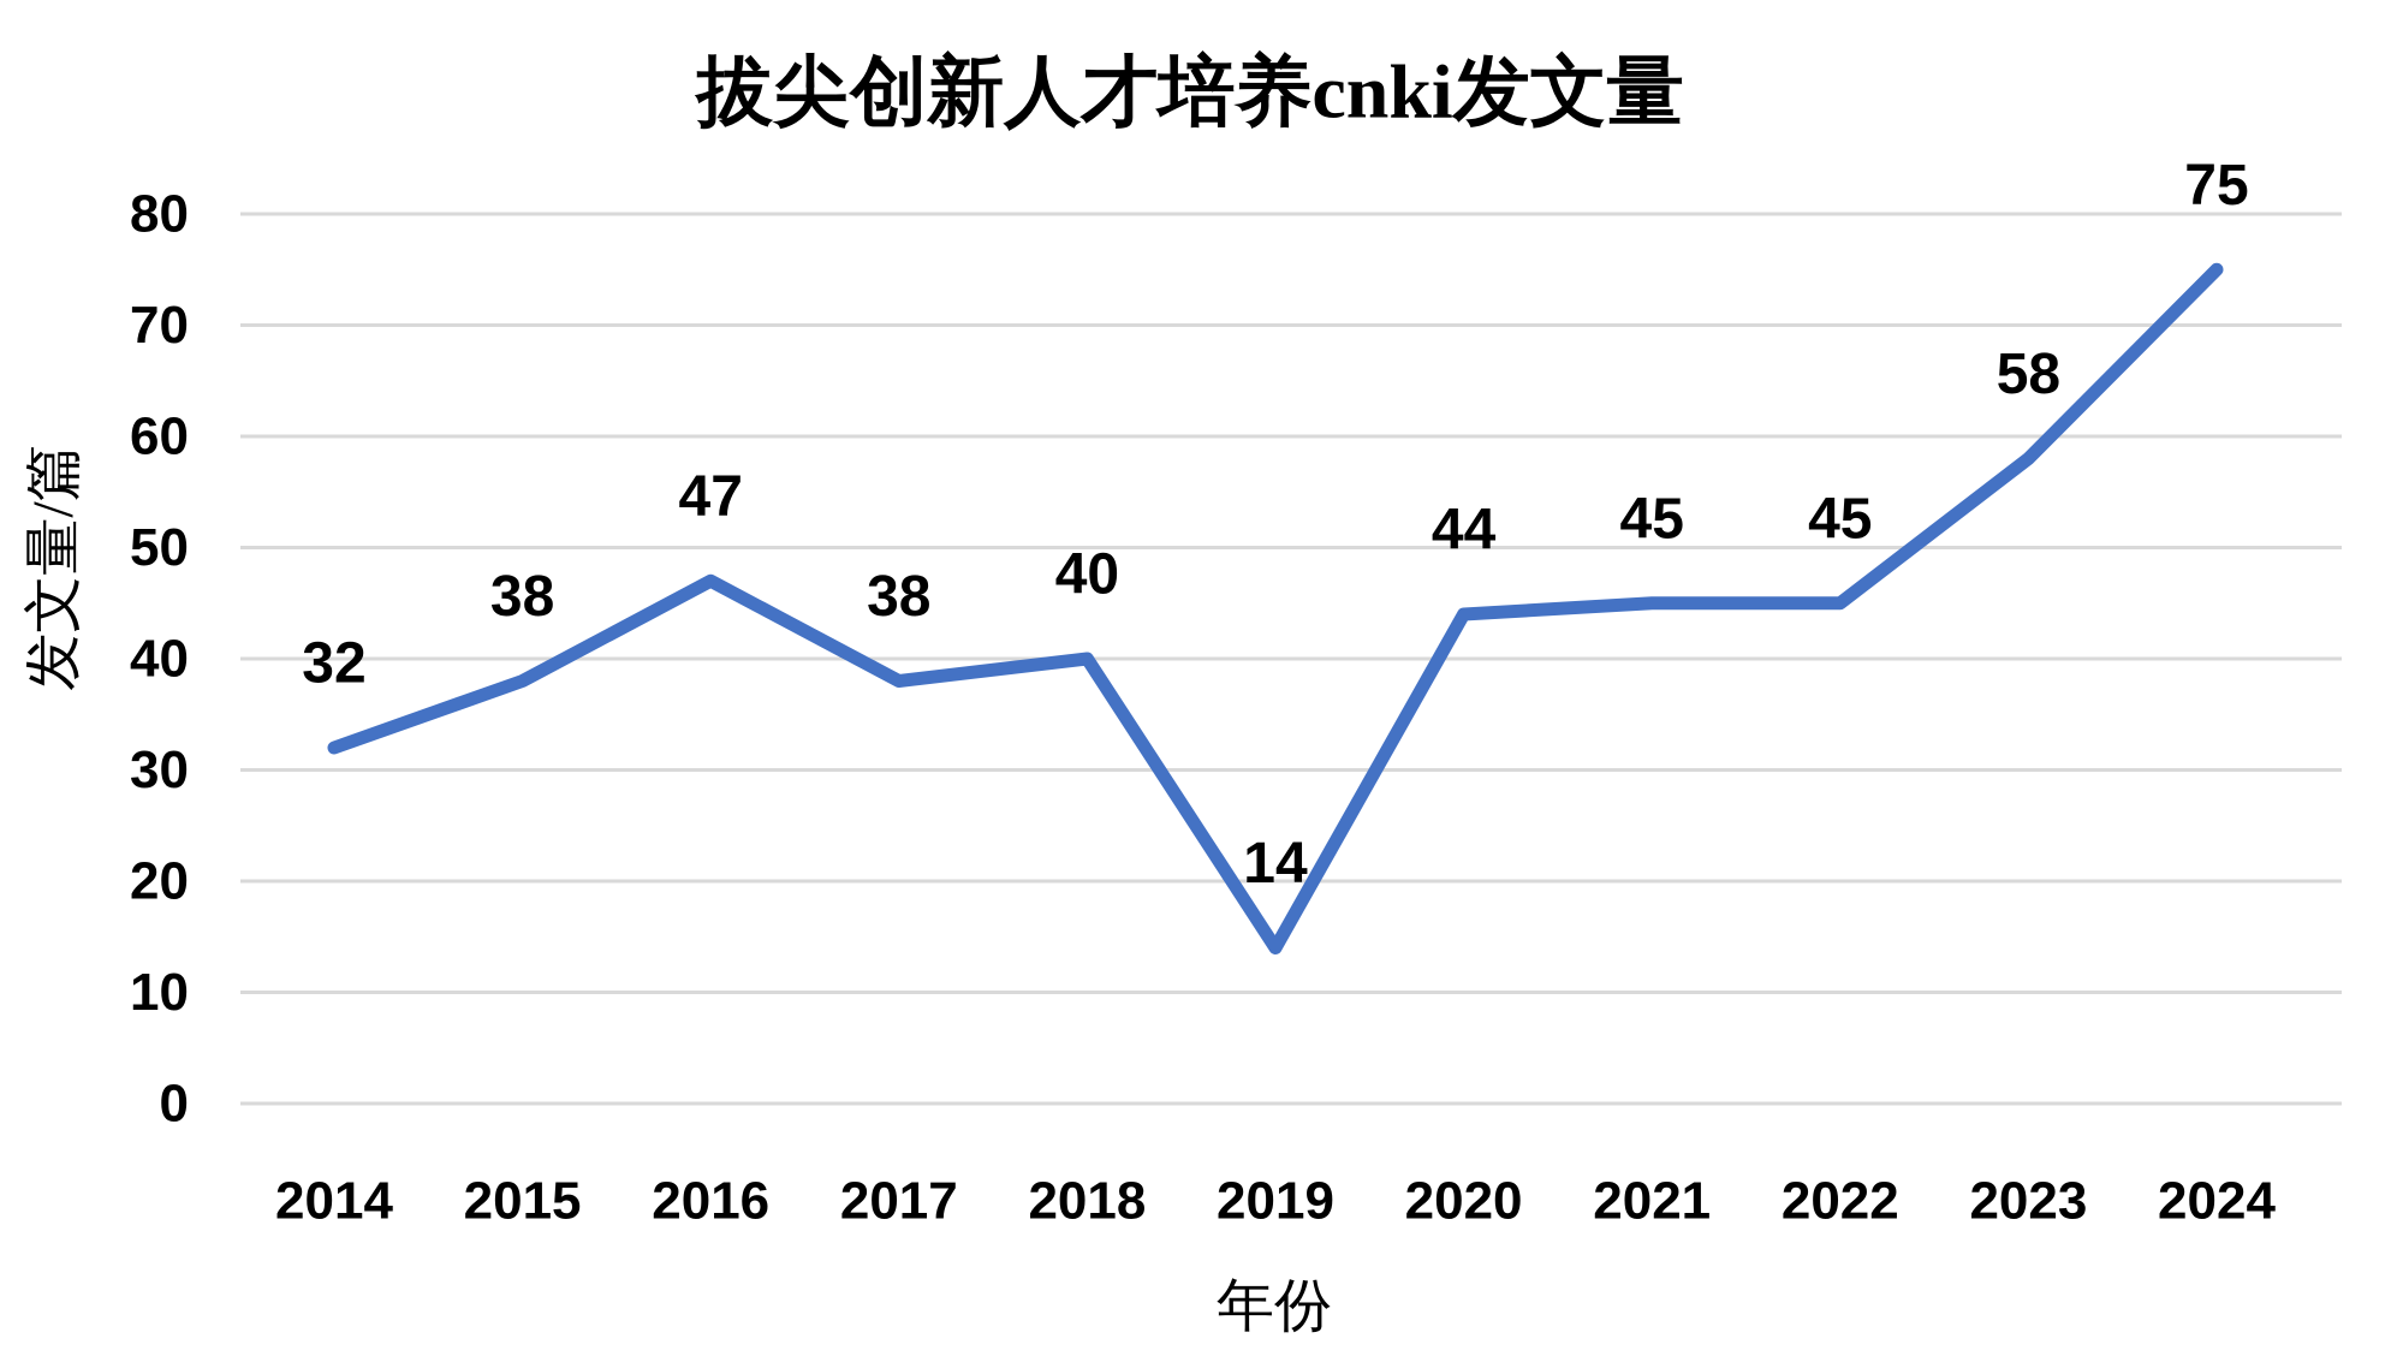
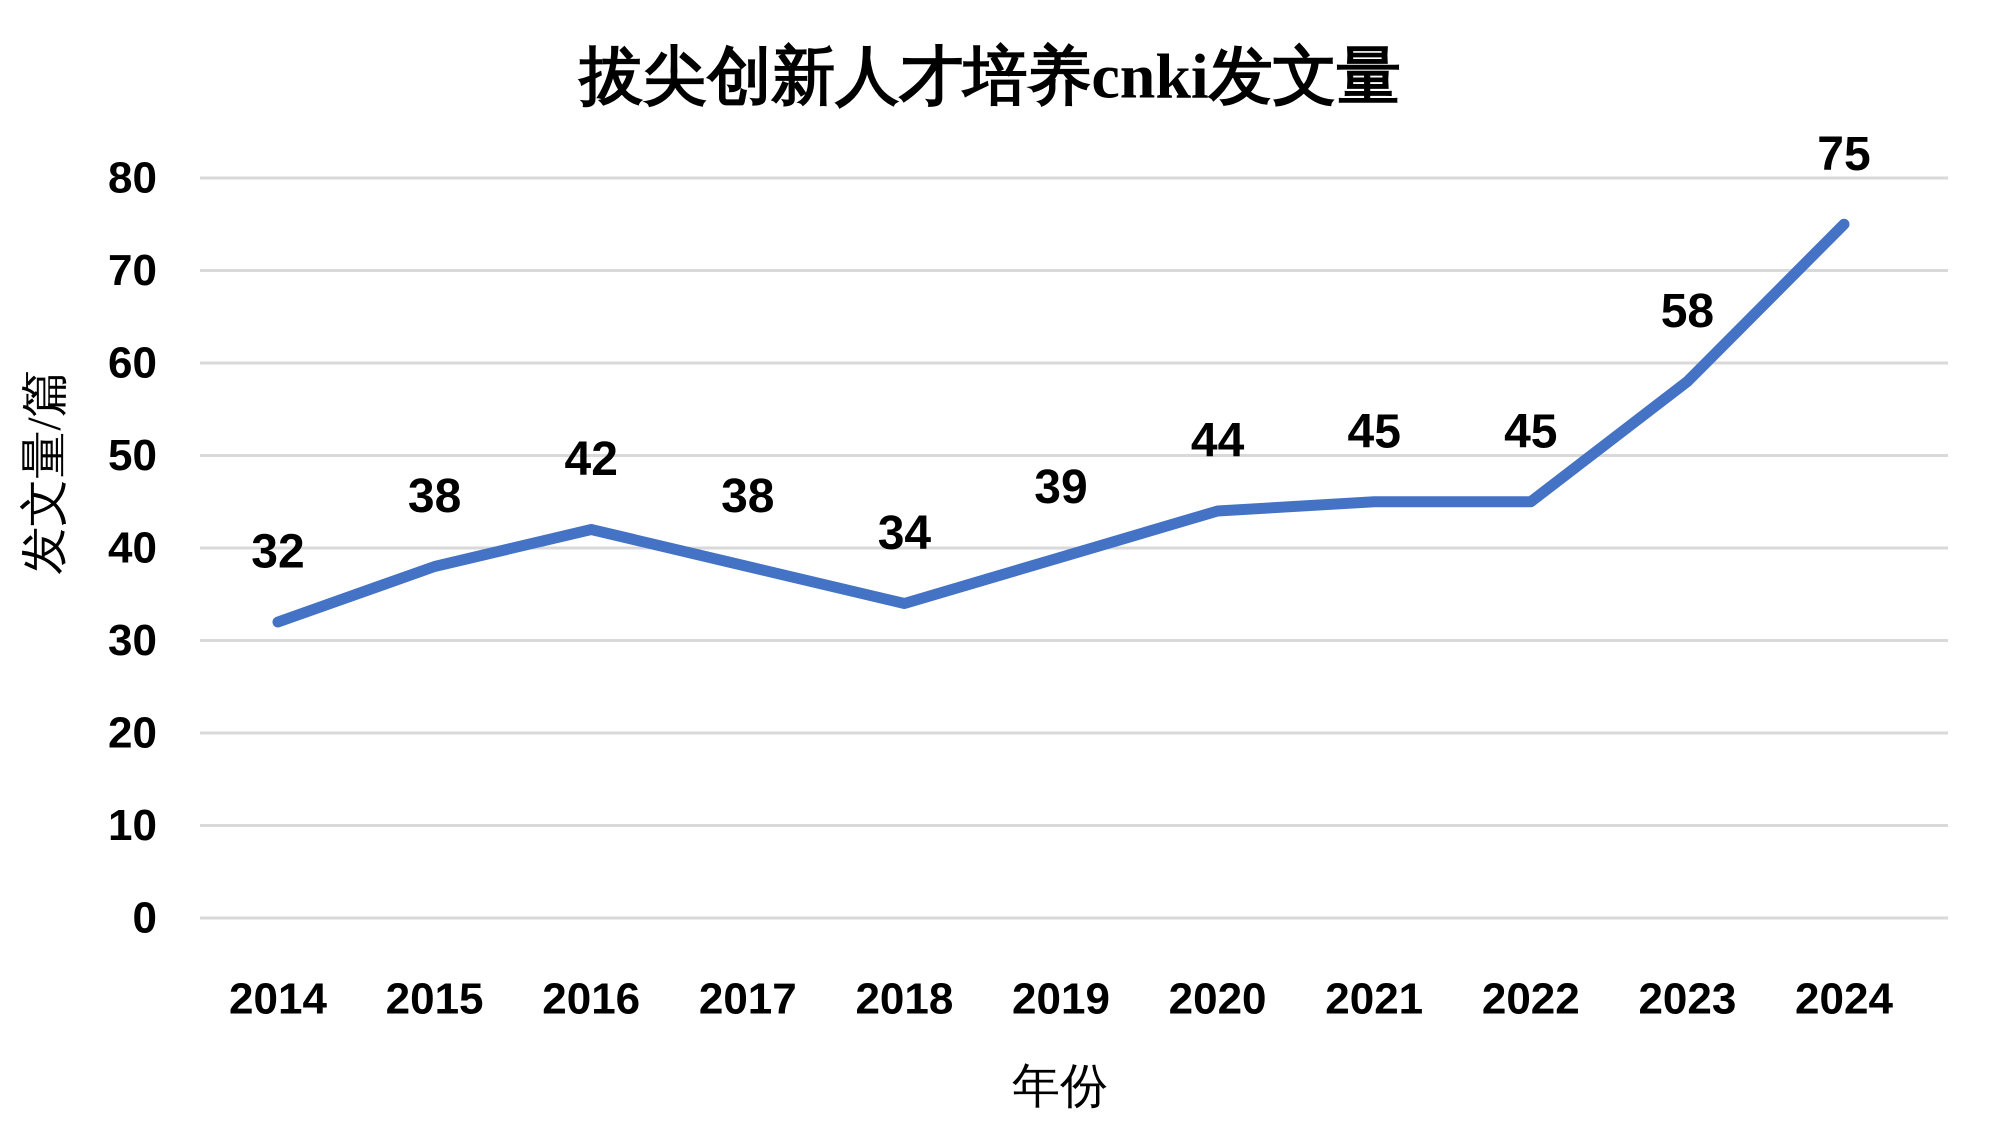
2016: 47 -> 42
2018: 40 -> 34
2019: 14 -> 39
